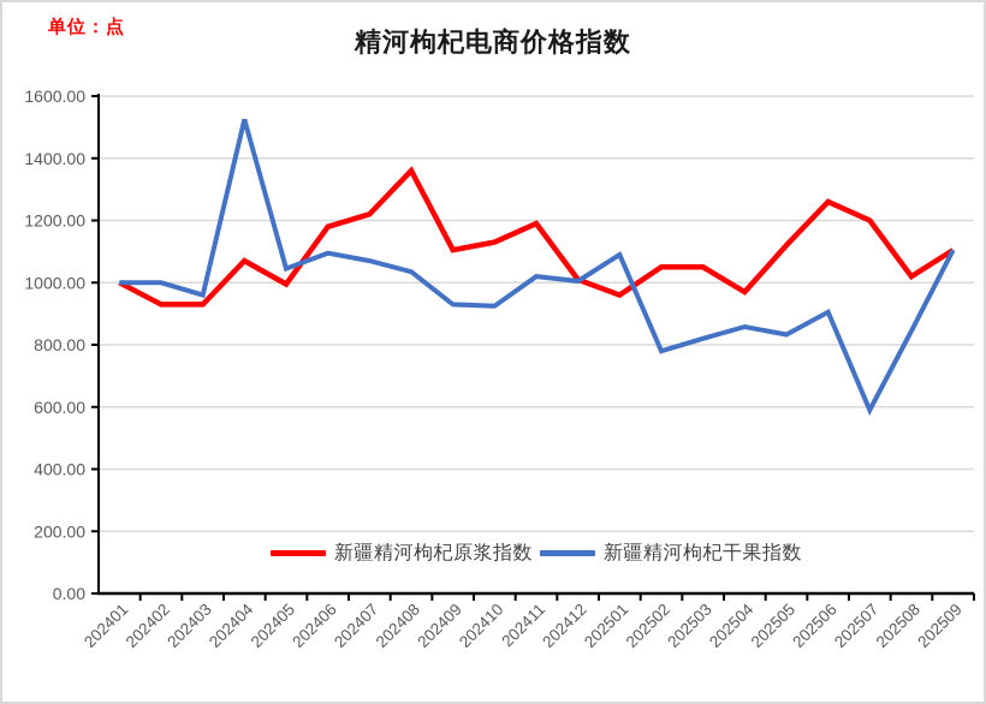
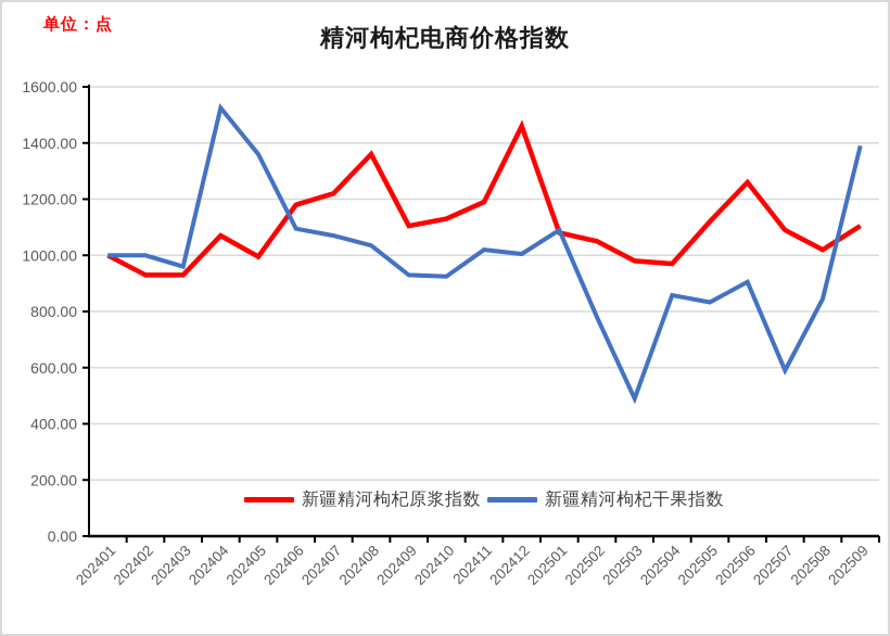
新疆精河枸杞干果指数/202405: 1040 -> 1360
新疆精河枸杞原浆指数/202412: 1010 -> 1460
新疆精河枸杞原浆指数/202501: 960 -> 1080
新疆精河枸杞原浆指数/202503: 1050 -> 980
新疆精河枸杞干果指数/202503: 820 -> 490
新疆精河枸杞原浆指数/202507: 1200 -> 1090
新疆精河枸杞干果指数/202509: 1100 -> 1390
